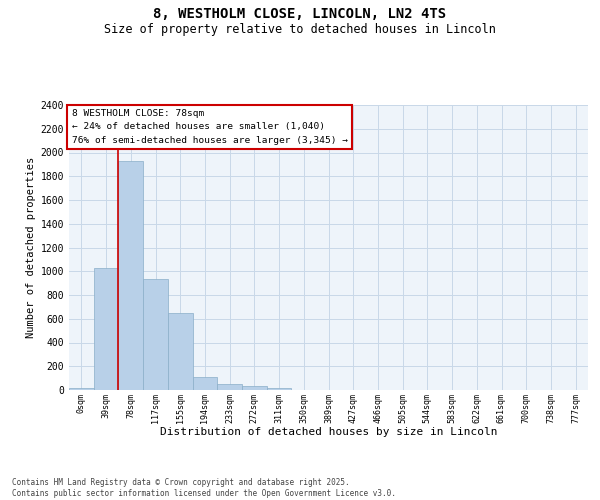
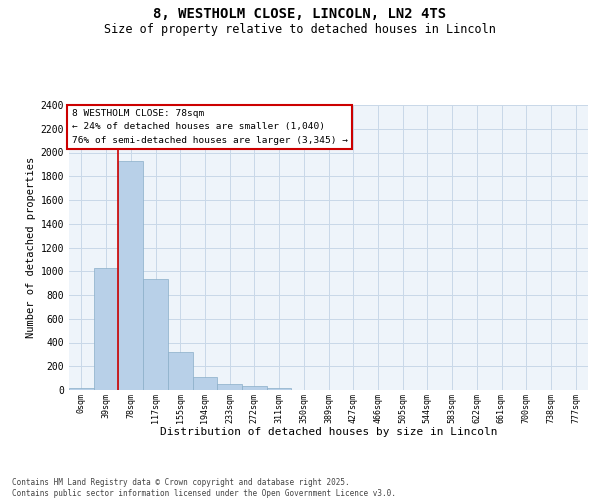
155sqm: 650 -> 320
